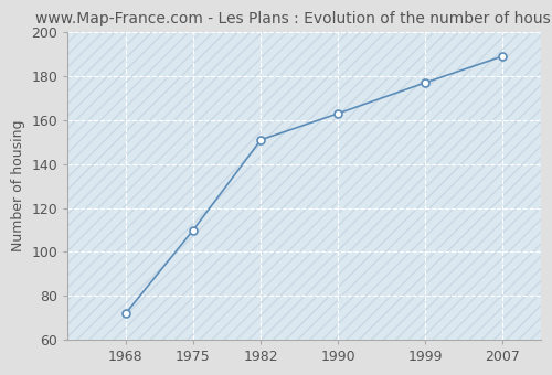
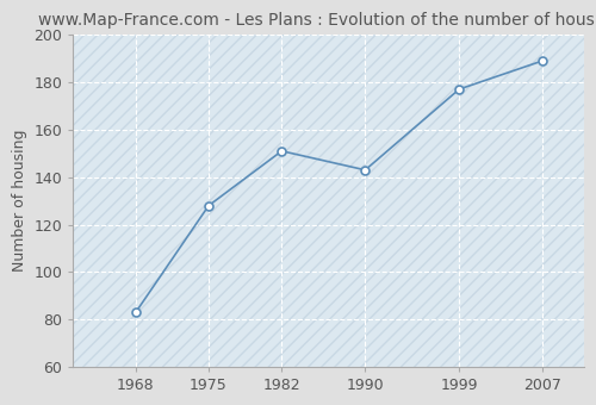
1968: 72 -> 83
1975: 110 -> 128
1990: 163 -> 143
